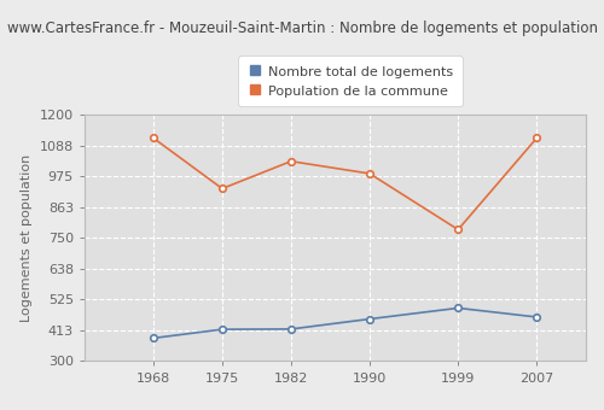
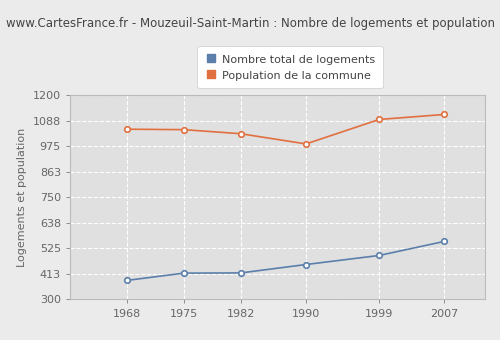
Population de la commune/1968: 1115 -> 1050
Population de la commune/1975: 930 -> 1048
Population de la commune/1999: 780 -> 1093
Nombre total de logements/2007: 460 -> 555
